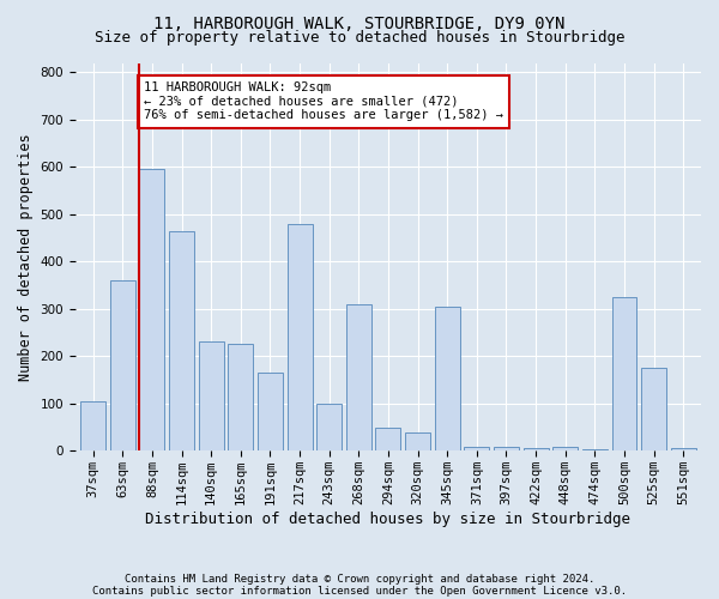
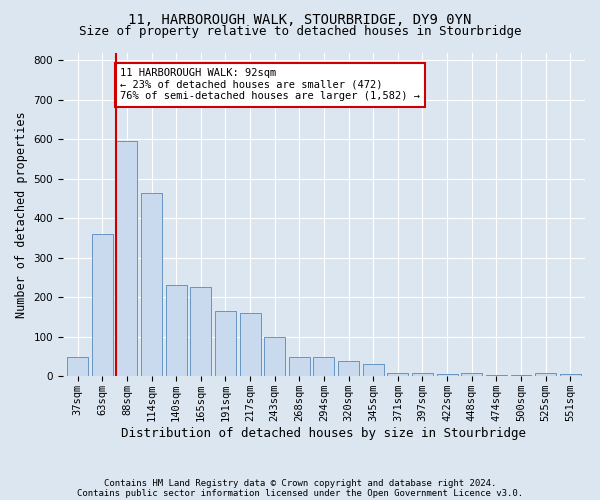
37sqm: 105 -> 50
217sqm: 480 -> 160
268sqm: 310 -> 50
345sqm: 305 -> 30
500sqm: 325 -> 3
525sqm: 175 -> 8
